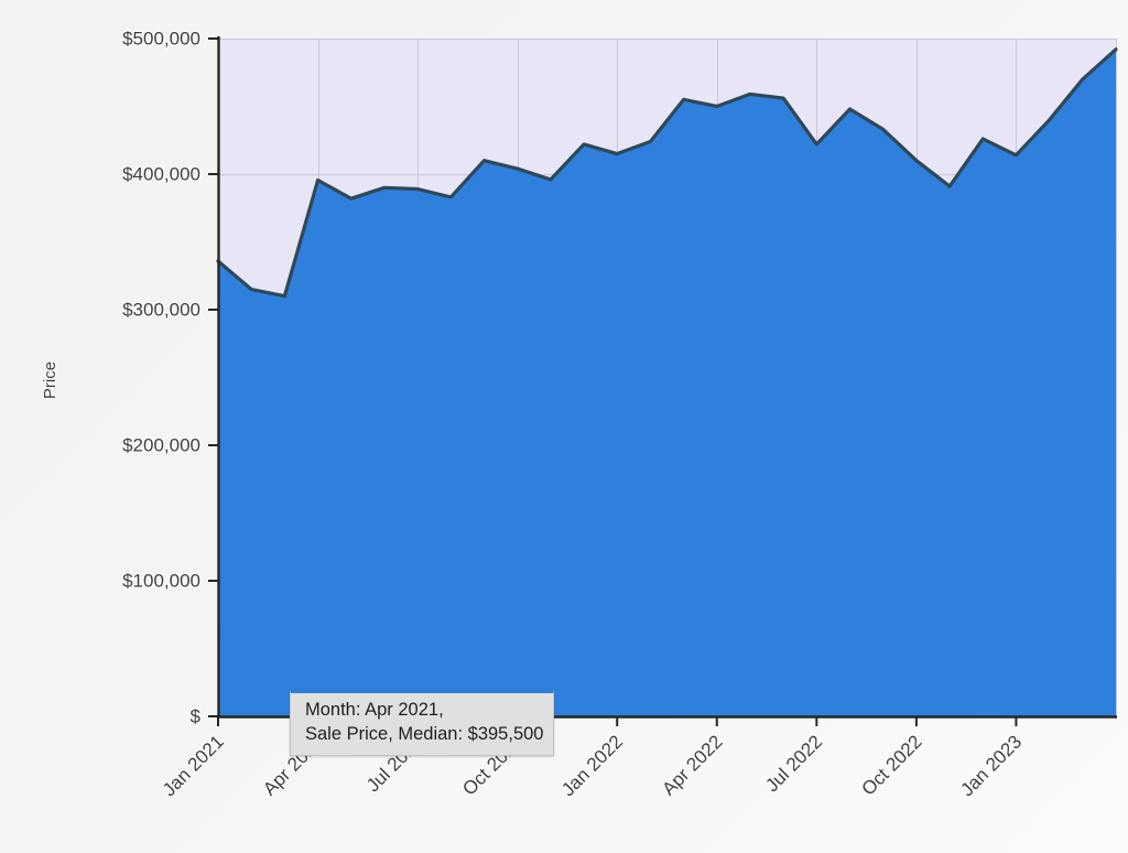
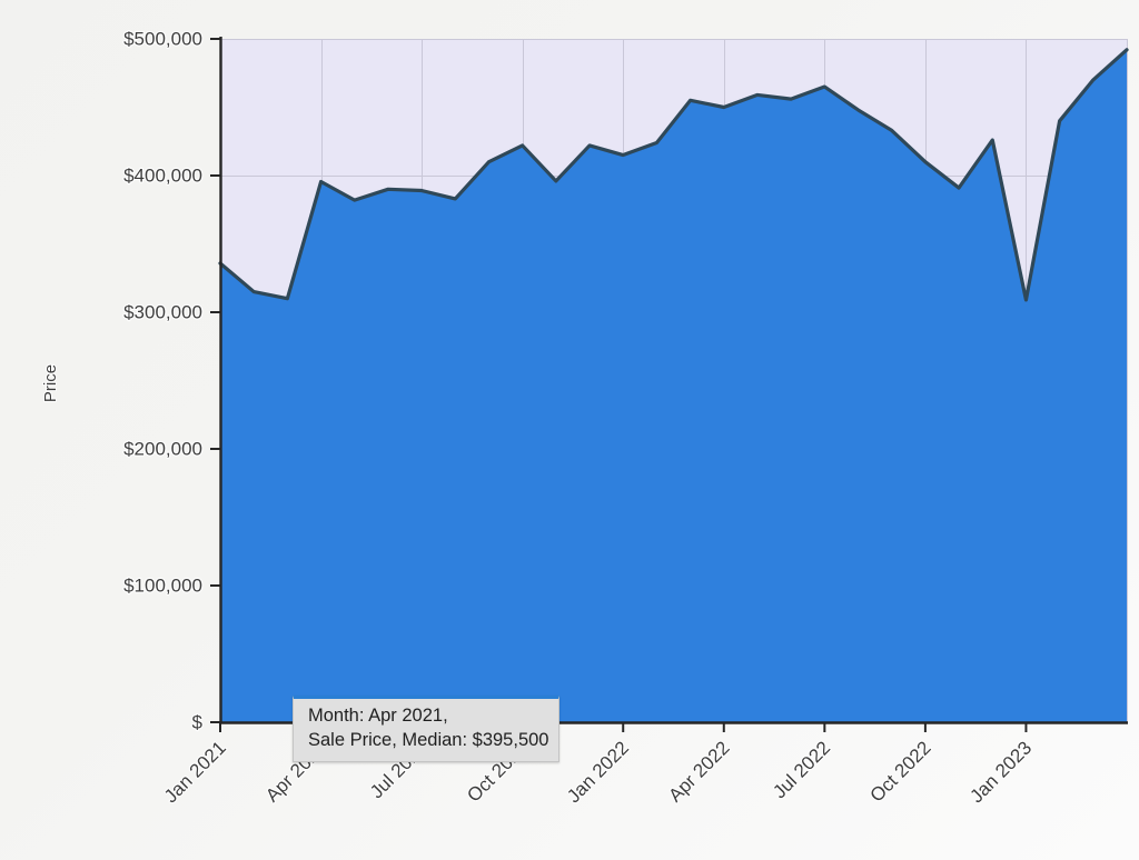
Oct 2021: $404000 -> $422000
Jul 2022: $422000 -> $465000
Jan 2023: $414000 -> $309000
